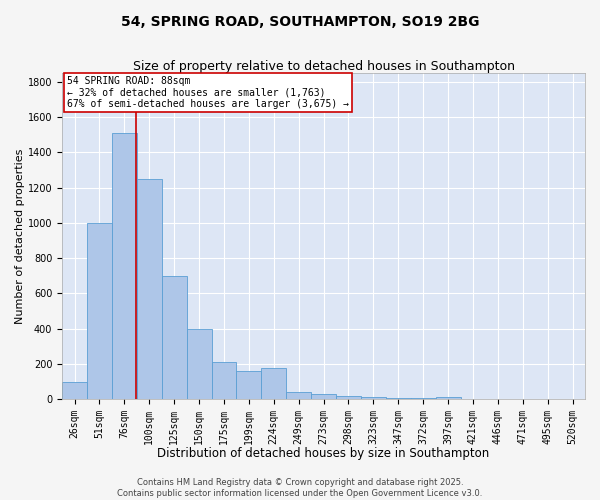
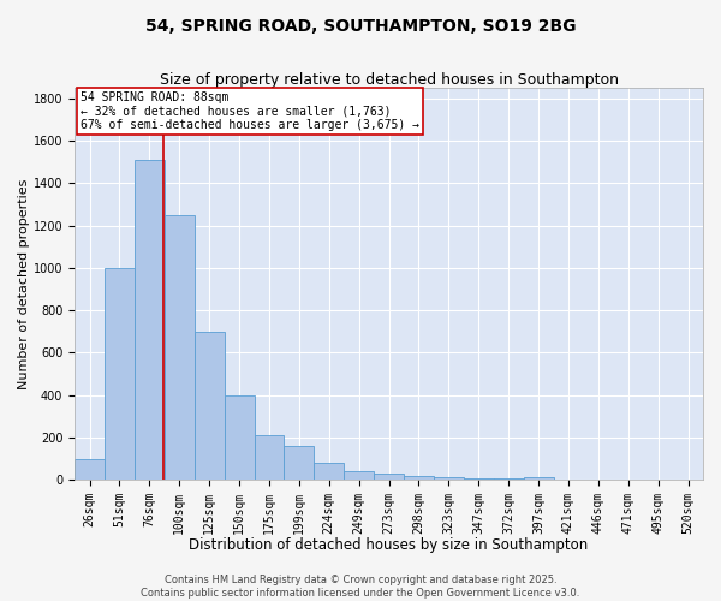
224sqm: 180 -> 80
